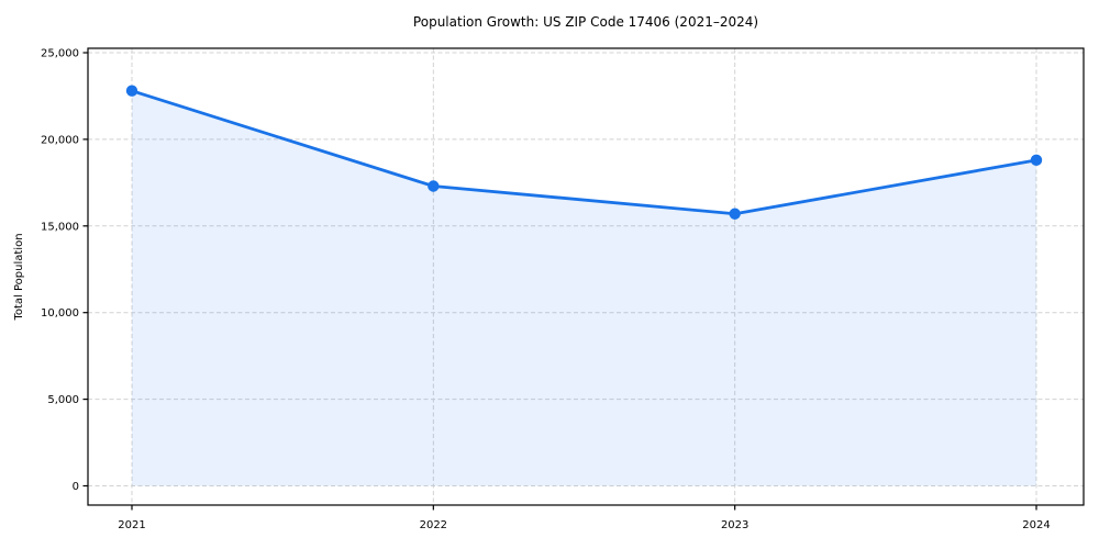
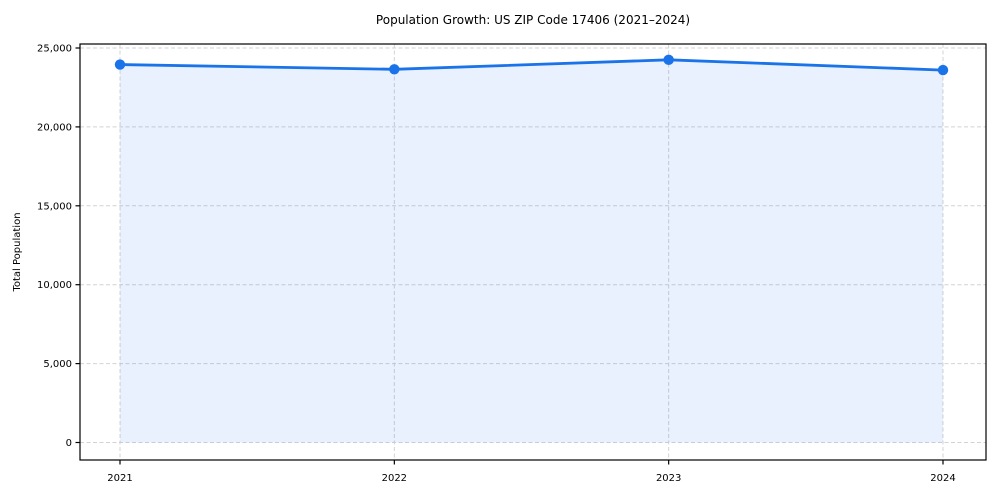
2021: 22800 -> 24000
2022: 17300 -> 23600
2023: 15700 -> 24200
2024: 18800 -> 23600
